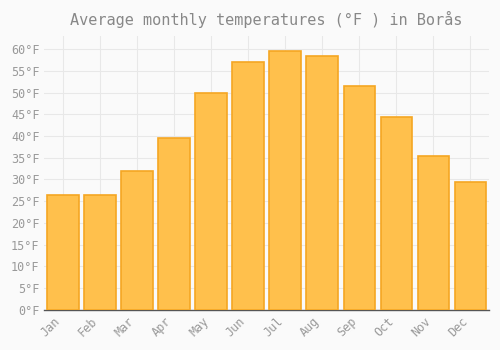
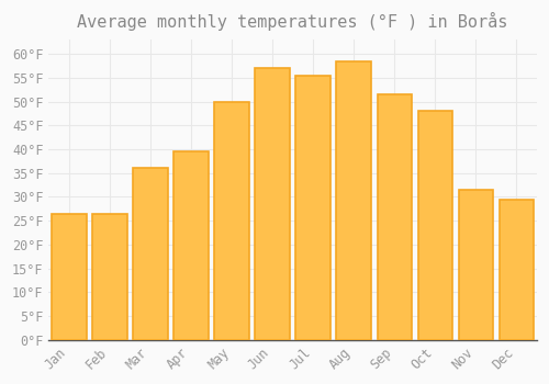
Mar: 32.0°F -> 36.0°F
Jul: 59.5°F -> 55.5°F
Oct: 44.5°F -> 48.0°F
Nov: 35.5°F -> 31.5°F
